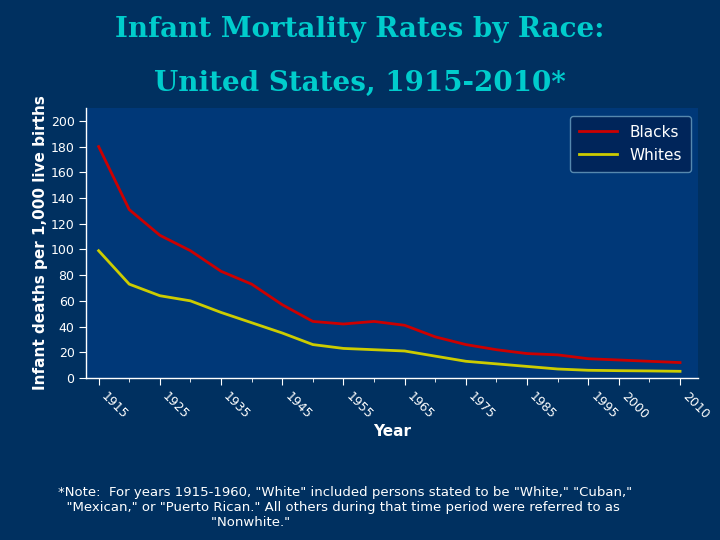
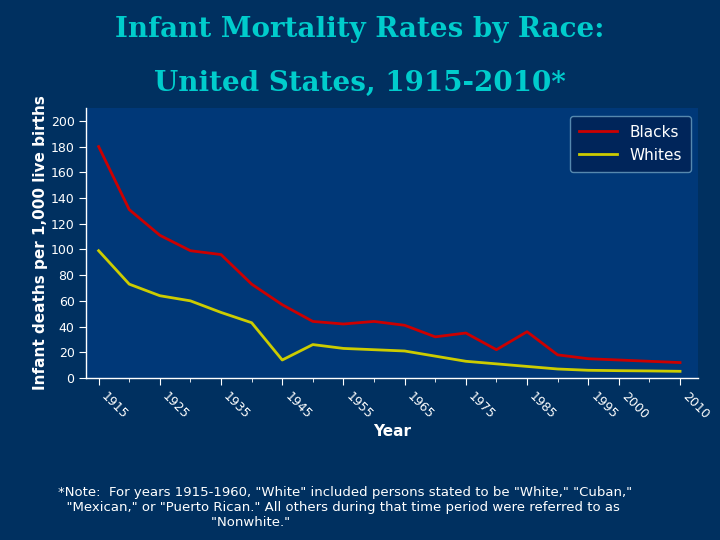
Blacks/1935: 83 -> 96
Whites/1945: 35 -> 14
Blacks/1975: 26 -> 35
Blacks/1985: 19 -> 36
